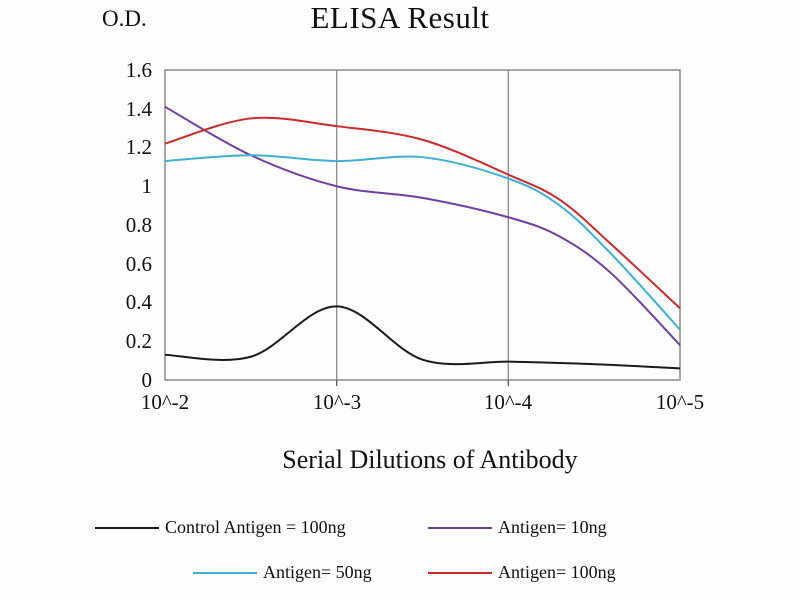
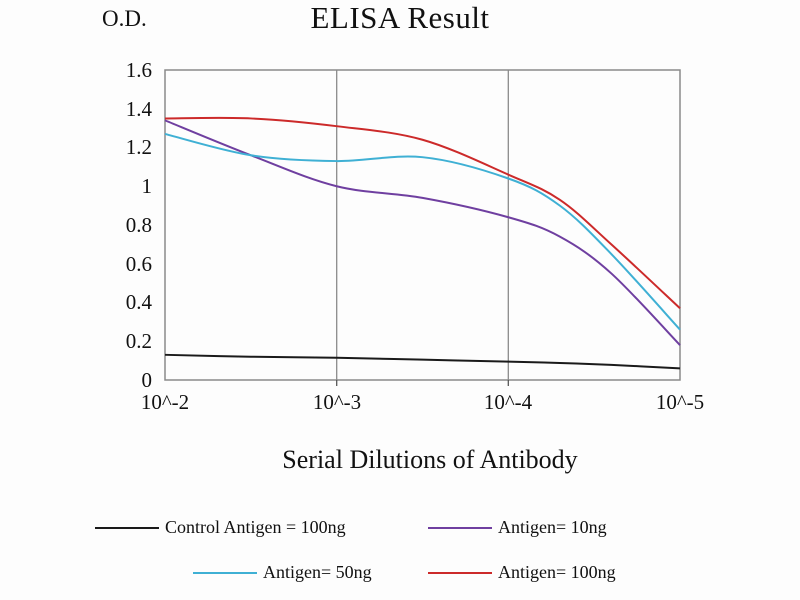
Antigen= 10ng/0: 1.41 -> 1.34
Antigen= 50ng/0: 1.13 -> 1.27
Antigen= 100ng/0: 1.22 -> 1.35
Control Antigen = 100ng/1: 0.38 -> 0.12
